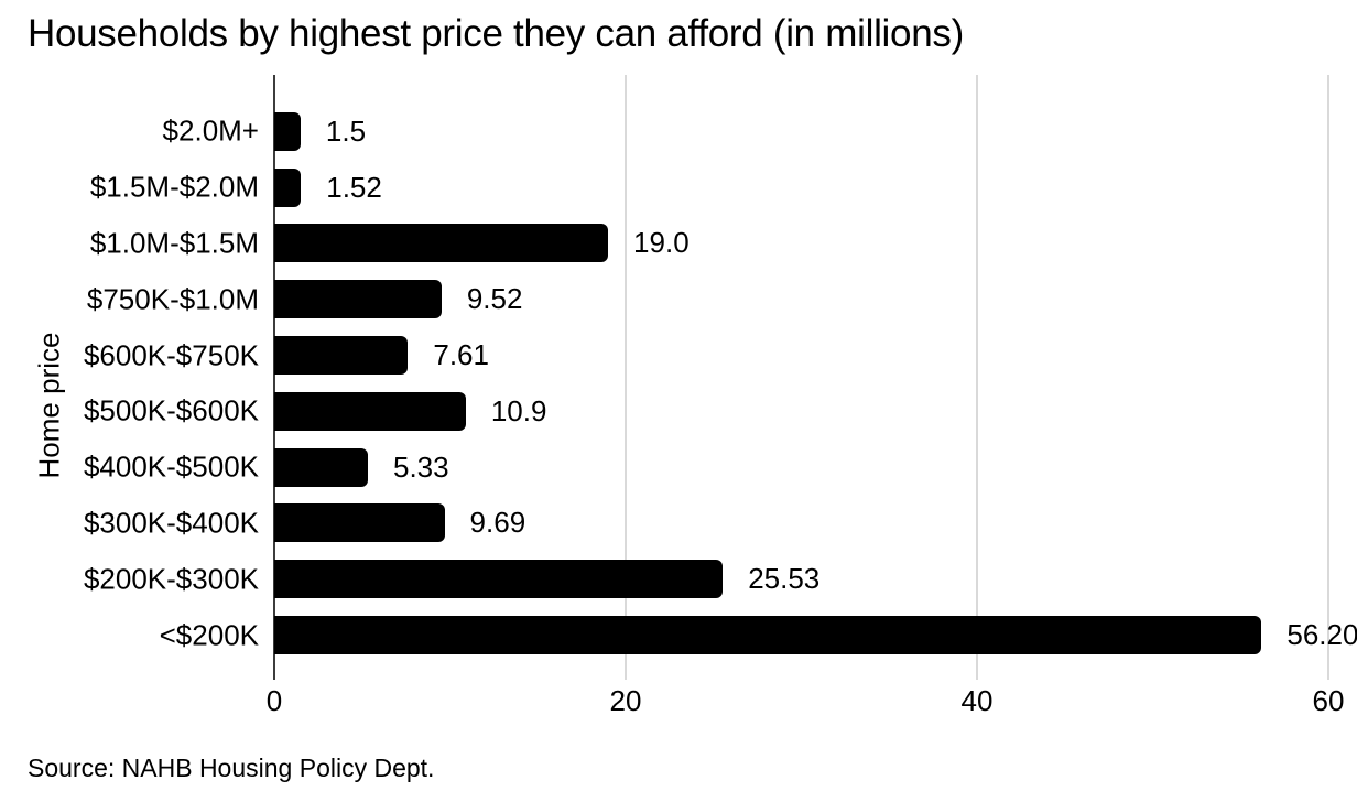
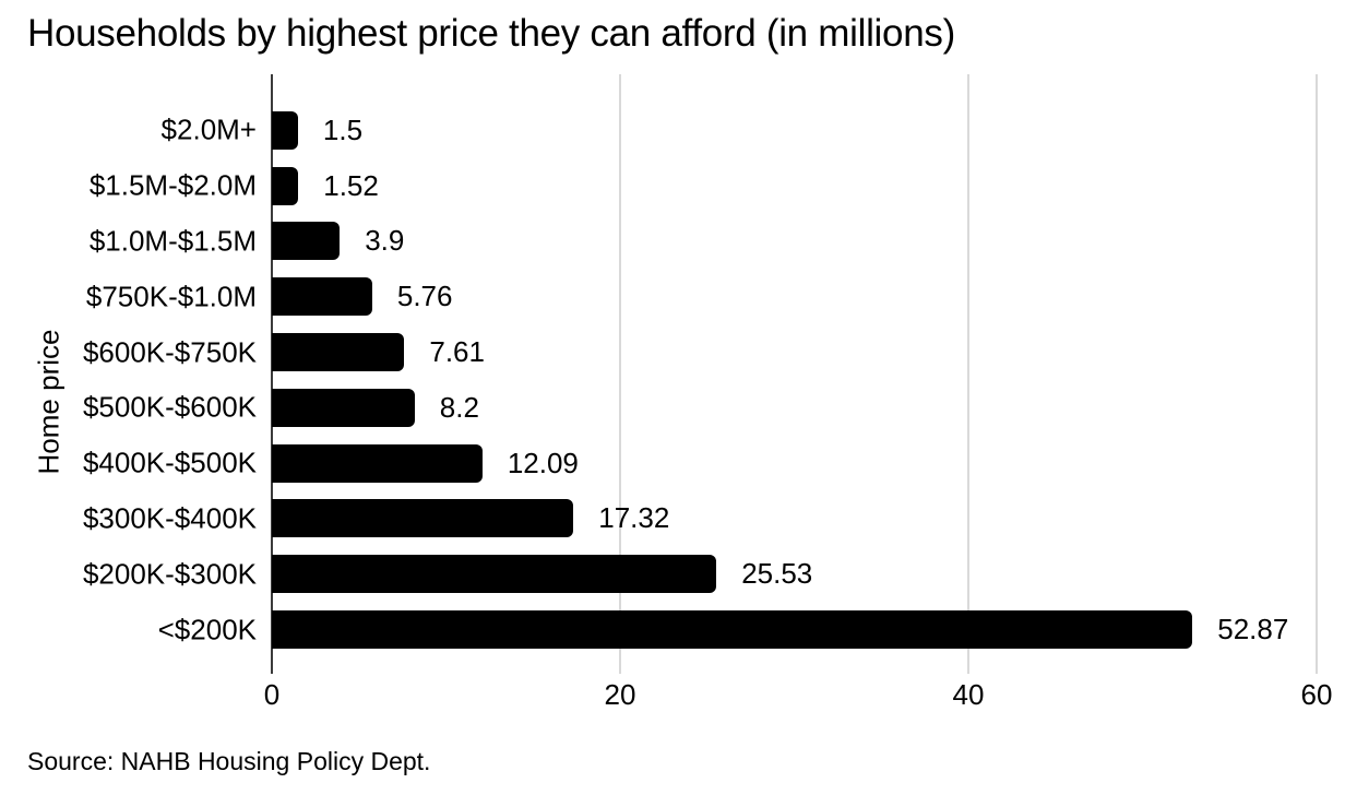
$1.0M-$1.5M: 19.0 -> 3.9
$750K-$1.0M: 9.52 -> 5.76
$500K-$600K: 10.9 -> 8.2
$400K-$500K: 5.33 -> 12.09
$300K-$400K: 9.69 -> 17.32
<$200K: 56.20 -> 52.87
